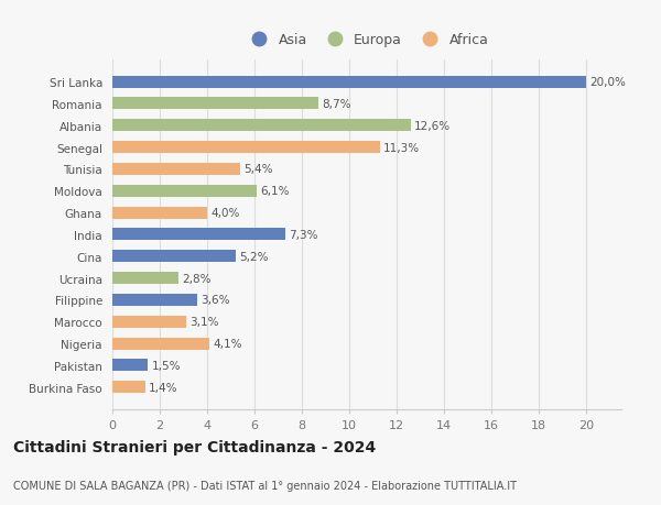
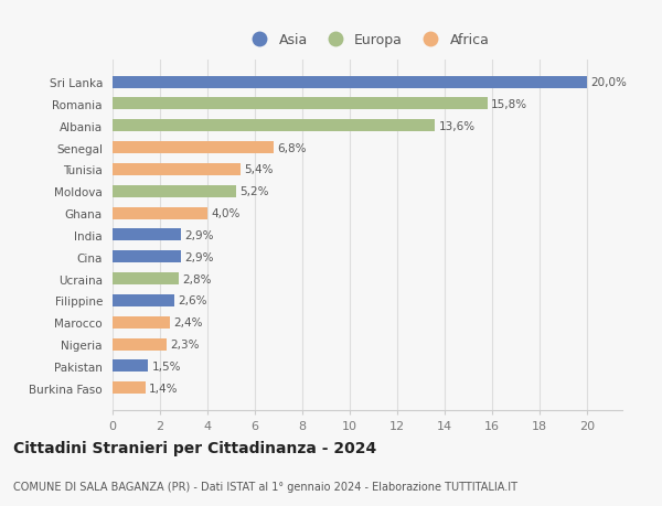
Romania: 8,7% -> 15,8%
Albania: 12,6% -> 13,6%
Senegal: 11,3% -> 6,8%
Moldova: 6,1% -> 5,2%
India: 7,3% -> 2,9%
Cina: 5,2% -> 2,9%
Filippine: 3,6% -> 2,6%
Marocco: 3,1% -> 2,4%
Nigeria: 4,1% -> 2,3%
